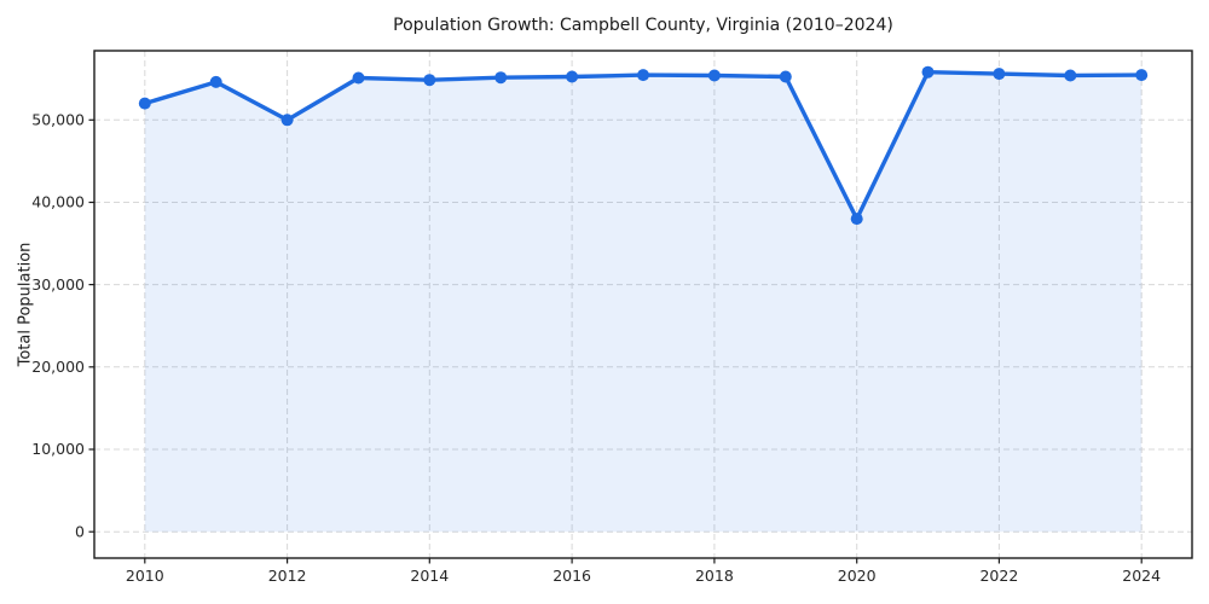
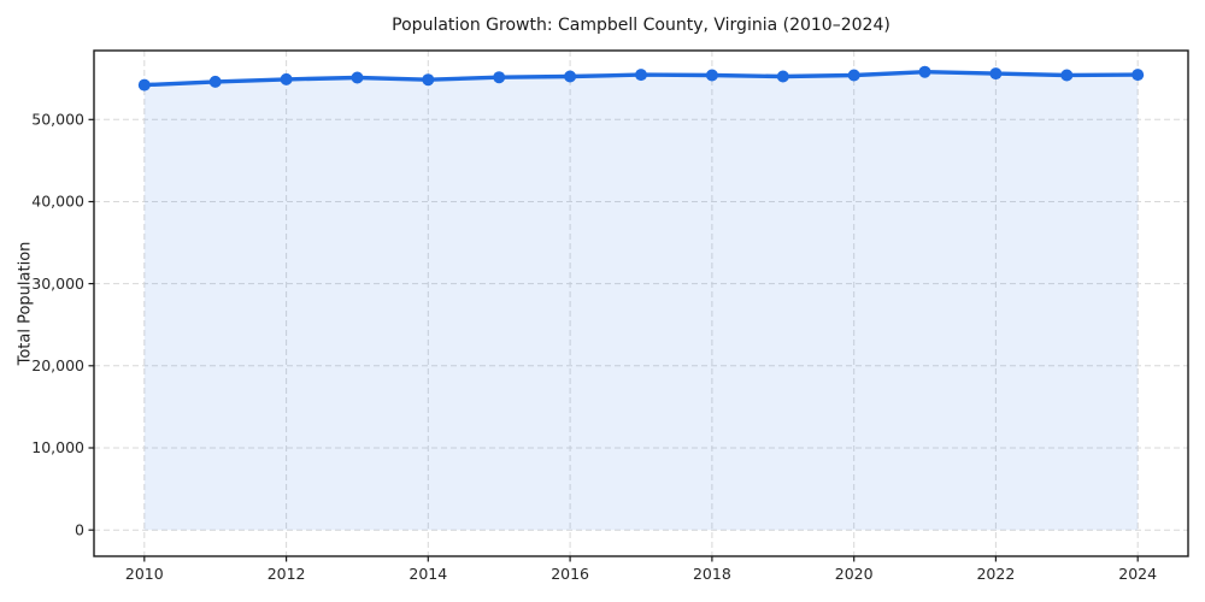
2010: 52000 -> 54000
2012: 50000 -> 55000
2020: 38000 -> 55000
